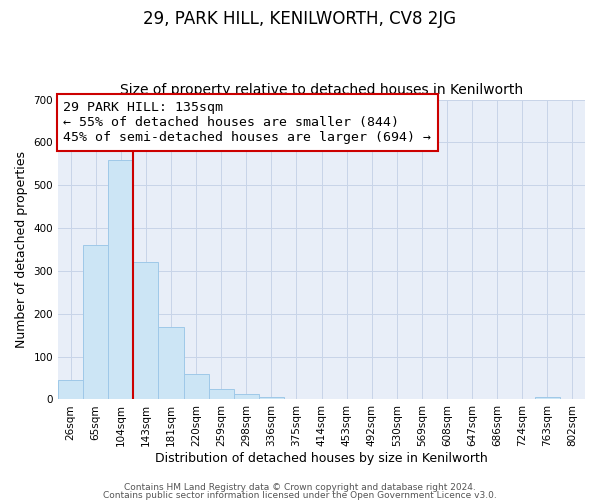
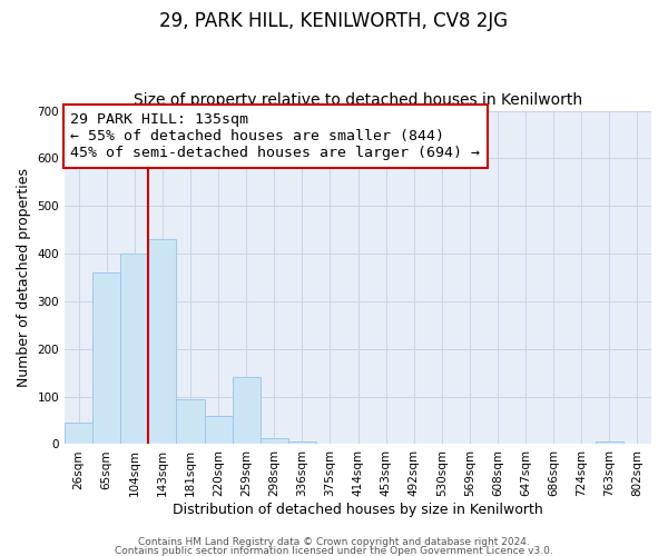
104sqm: 560 -> 400
143sqm: 320 -> 430
181sqm: 170 -> 95
259sqm: 25 -> 140
